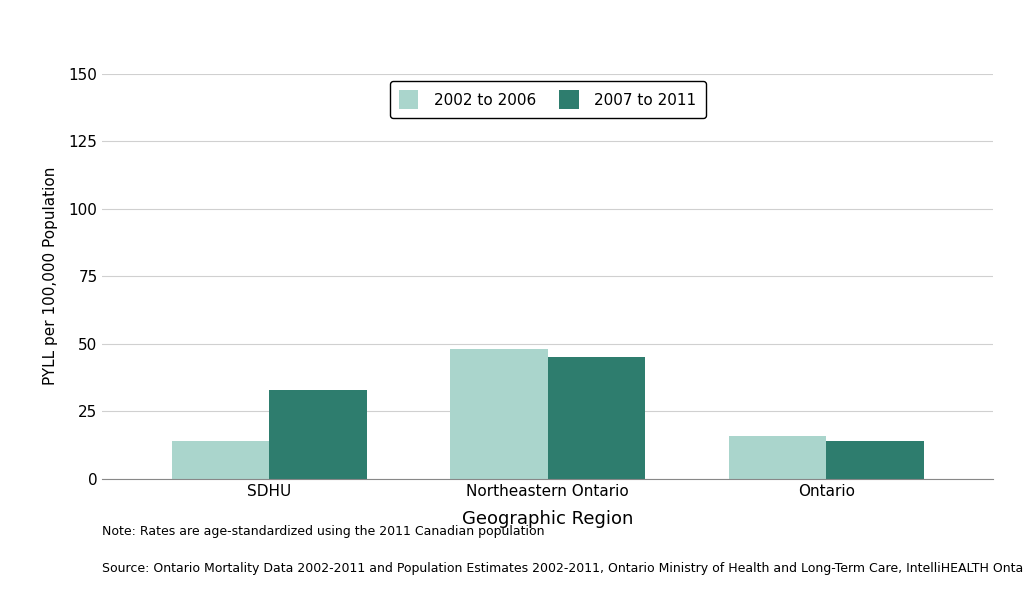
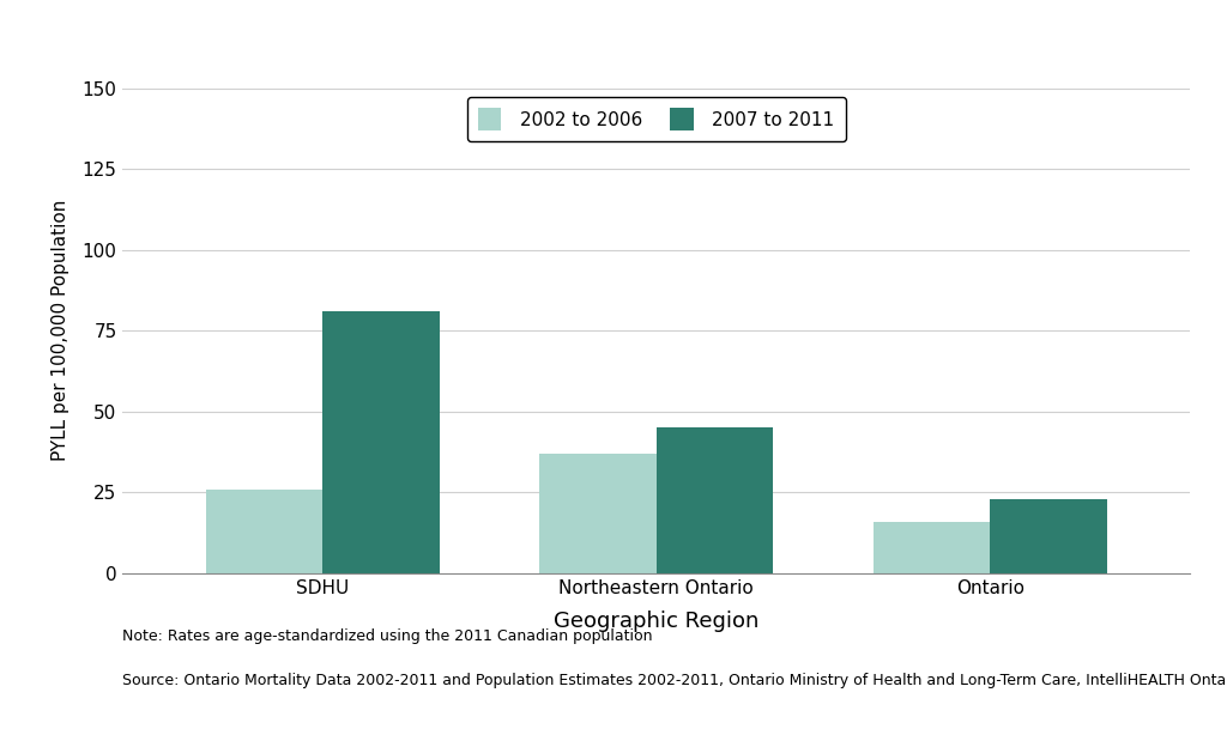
2002 to 2006/SDHU: 14 -> 26
2007 to 2011/SDHU: 33 -> 81
2002 to 2006/Northeastern Ontario: 48 -> 37
2007 to 2011/Ontario: 14 -> 23
